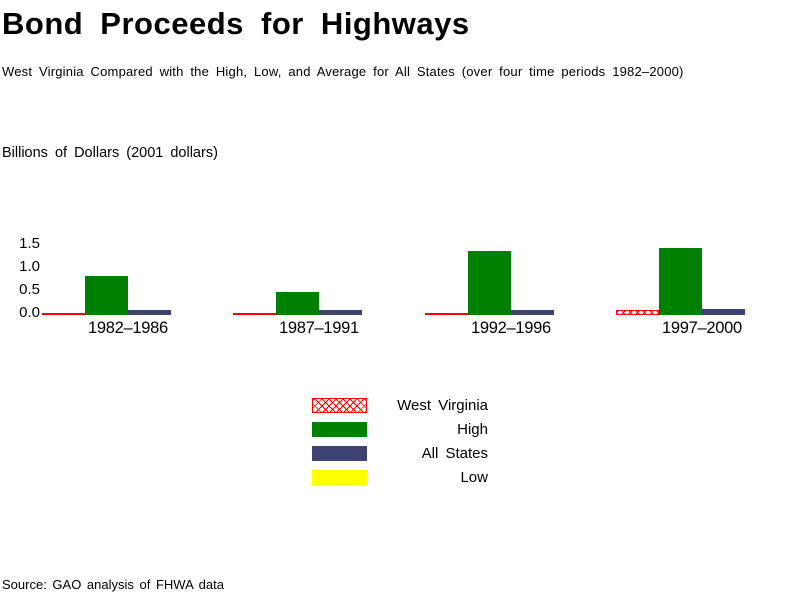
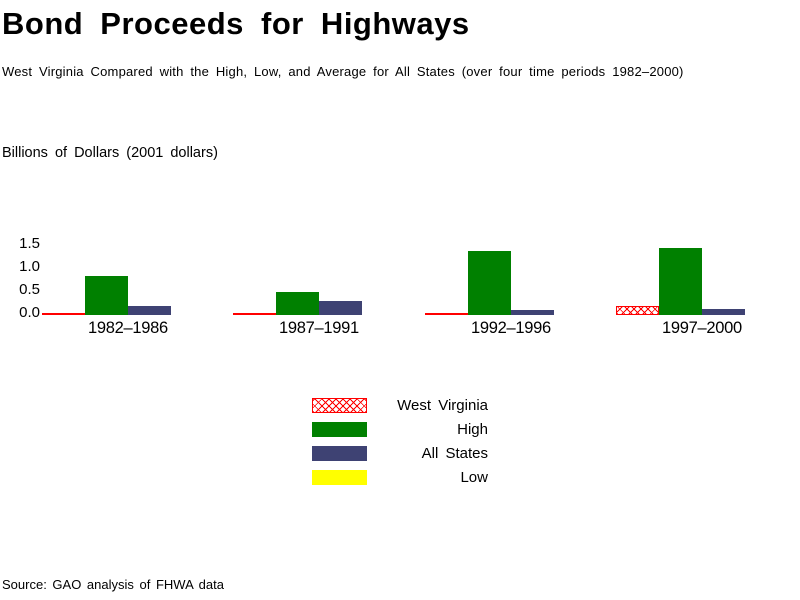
All States/1982–1986: 0.1 -> 0.2
All States/1987–1991: 0.1 -> 0.3
West Virginia/1997–2000: 0.1 -> 0.2
